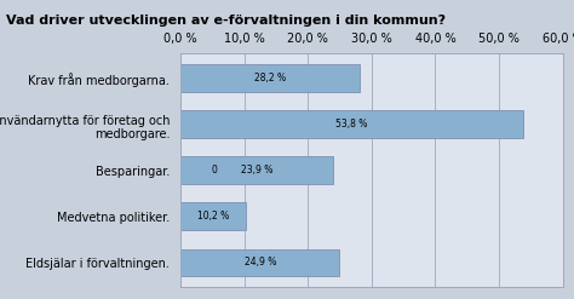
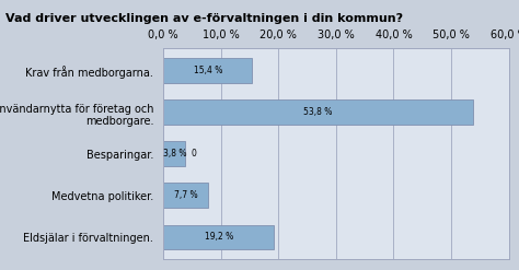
Krav från medborgarna.: 28,2 -> 15,4
Besparingar.: 23,9 -> 3,8
Medvetna politiker.: 10,2 -> 7,7
Eldsjälar i förvaltningen.: 24,9 -> 19,2
